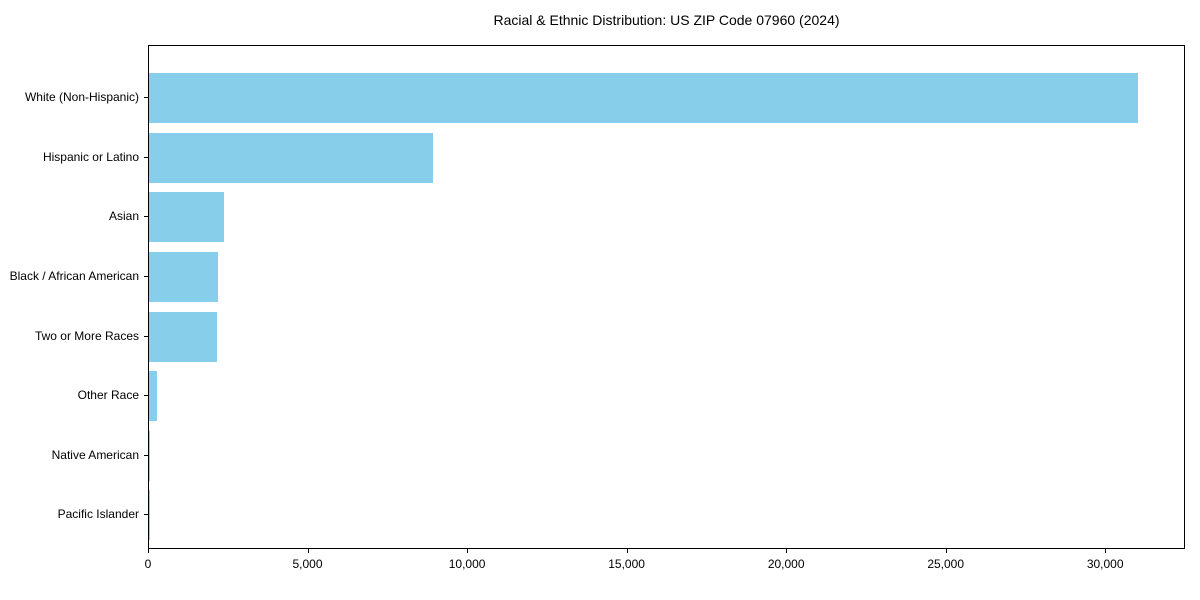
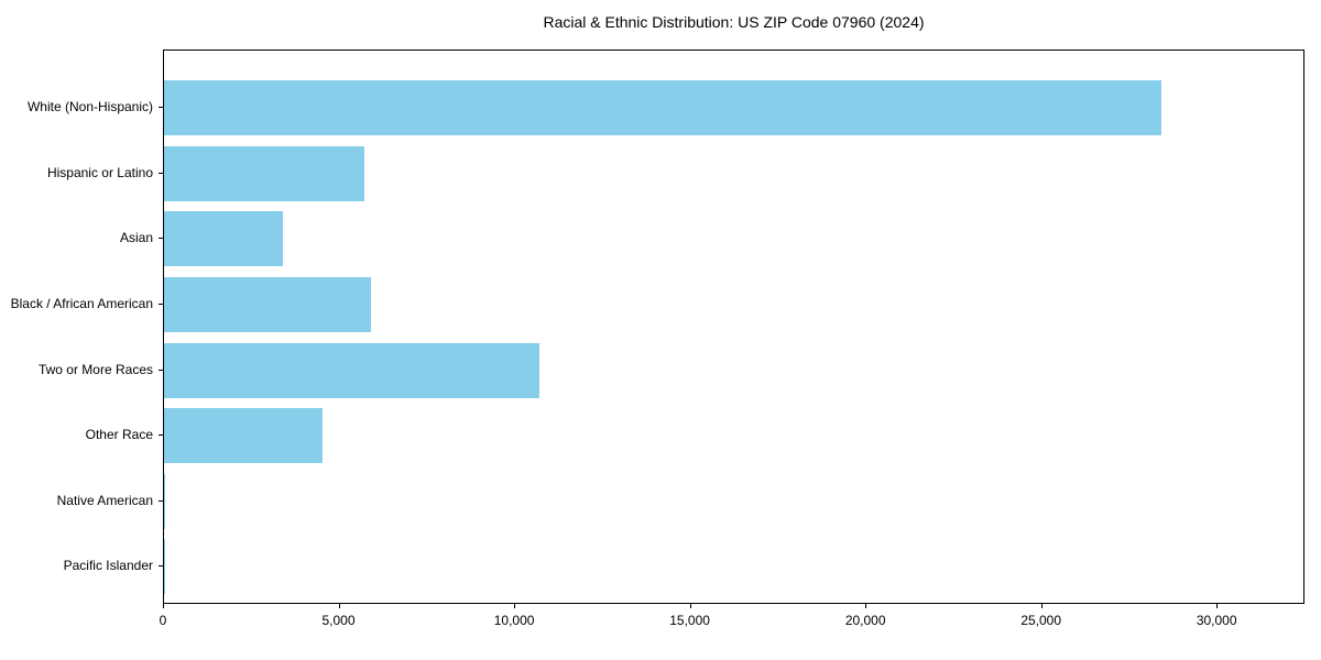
White (Non-Hispanic): 31000 -> 28400
Hispanic or Latino: 8900 -> 5700
Asian: 2400 -> 3400
Black / African American: 2200 -> 5900
Two or More Races: 2100 -> 10700
Other Race: 200 -> 4500
